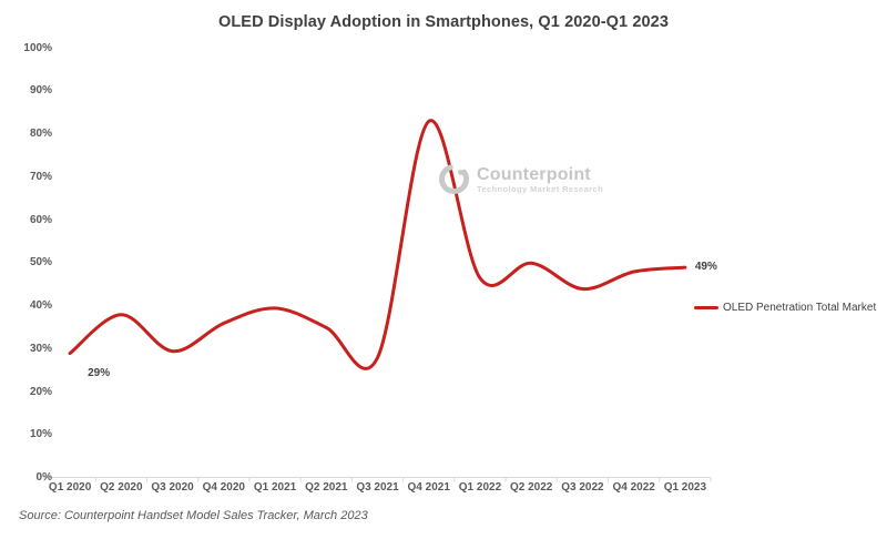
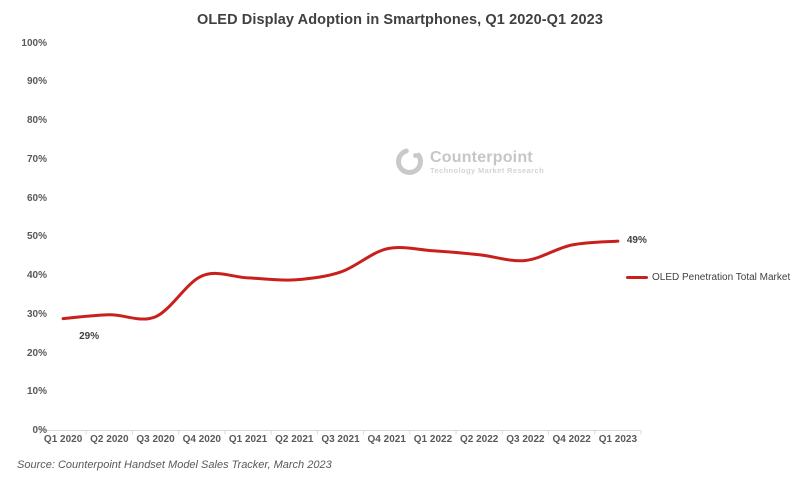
Q2 2020: 38% -> 30%
Q4 2020: 36% -> 40%
Q2 2021: 35% -> 39%
Q3 2021: 28% -> 41%
Q4 2021: 83% -> 47%
Q2 2022: 50% -> 46%
